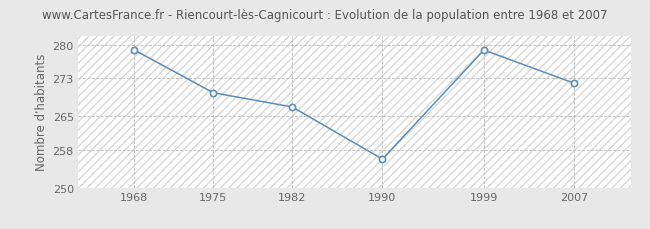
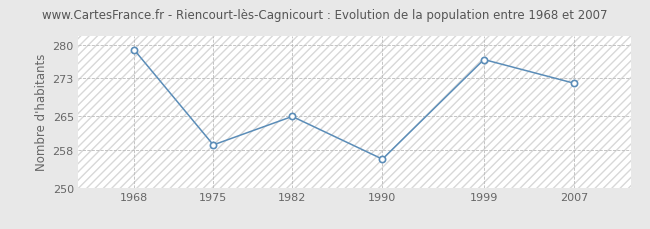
1975: 270 -> 259
1982: 267 -> 265
1999: 279 -> 277
